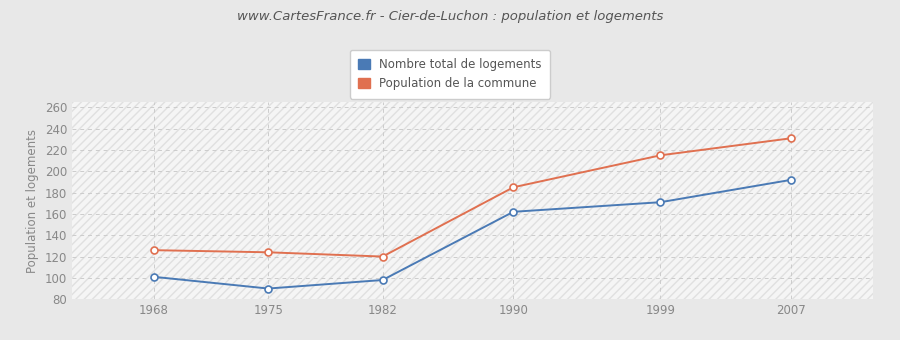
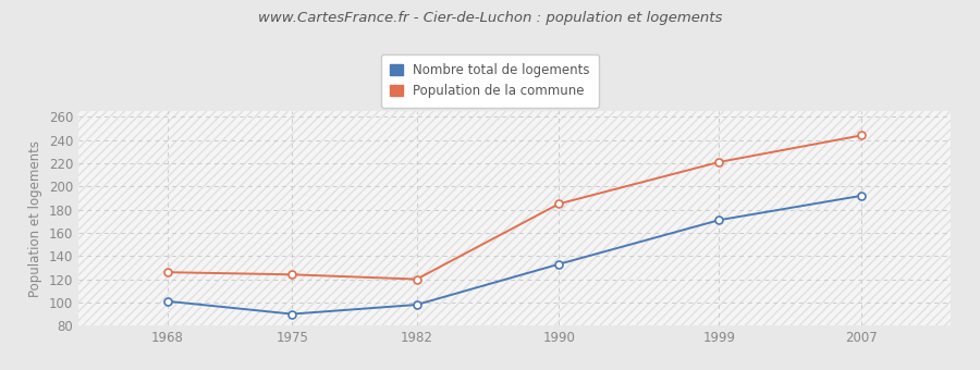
Nombre total de logements/1990: 162 -> 133
Population de la commune/1999: 215 -> 221
Population de la commune/2007: 231 -> 244
